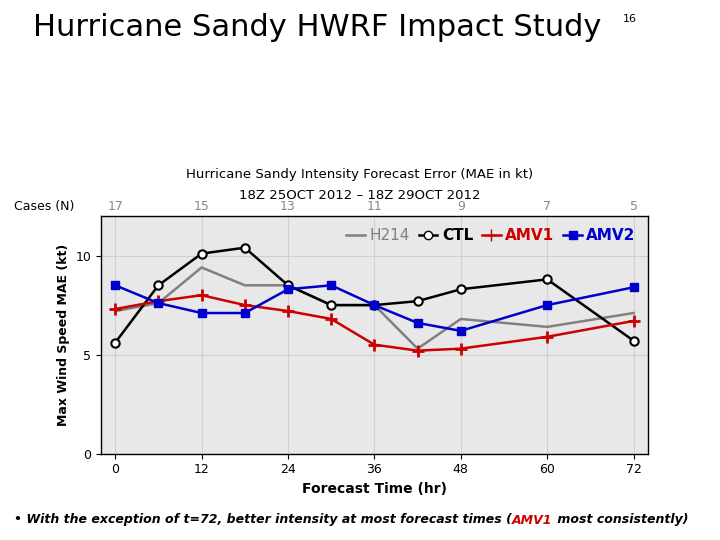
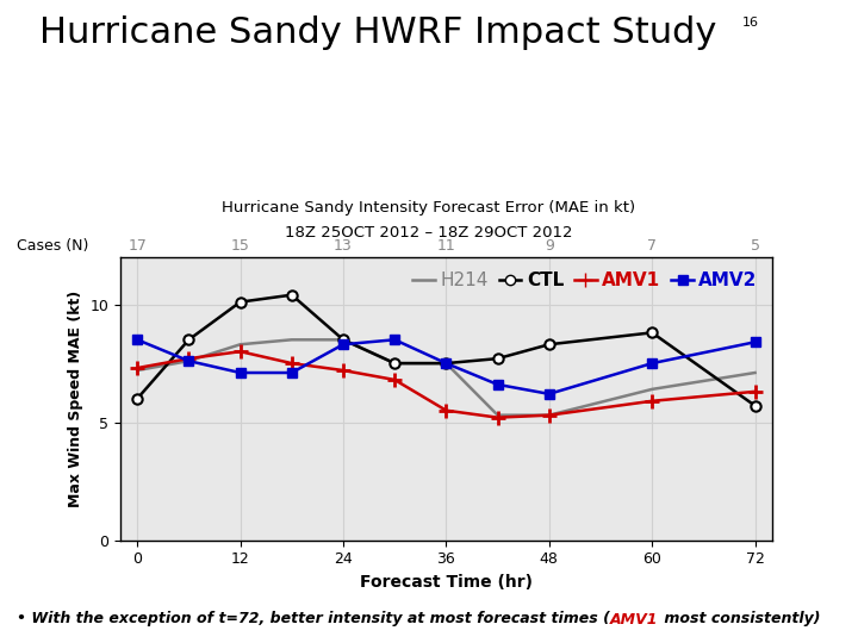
CTL/0: 5.6 -> 6.0
H214/12: 9.4 -> 8.3
H214/48: 6.8 -> 5.3
AMV1/72: 6.7 -> 6.3
